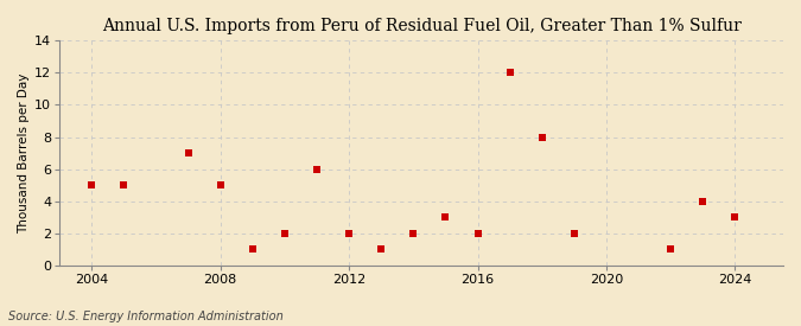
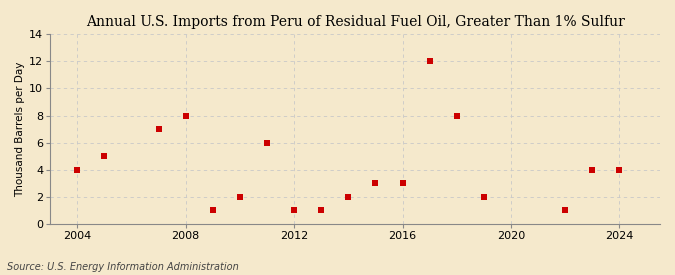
2004: 5 -> 4
2008: 5 -> 8
2012: 2 -> 1
2016: 2 -> 3
2024: 3 -> 4
